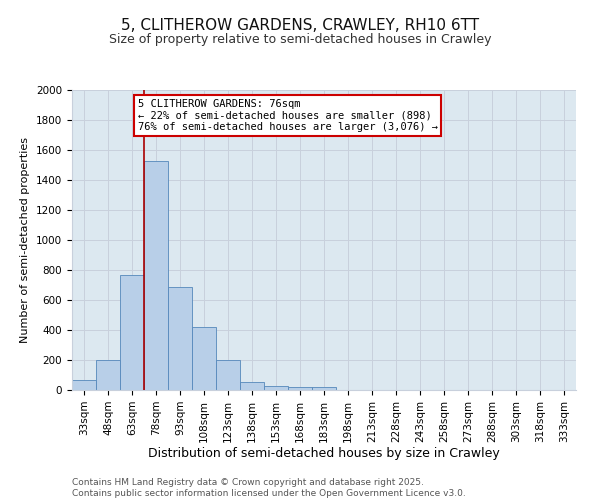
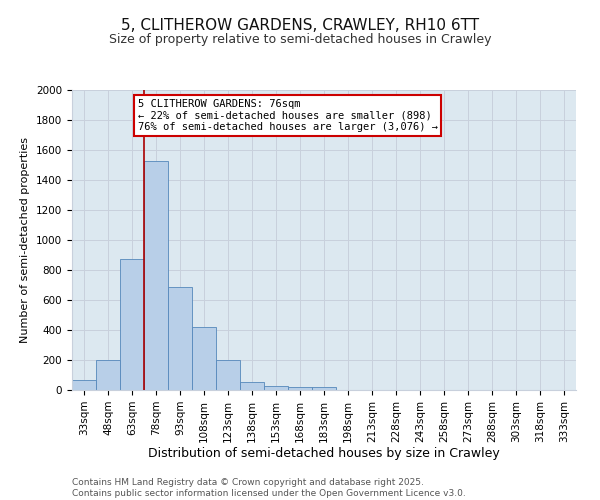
63sqm: 770 -> 880
